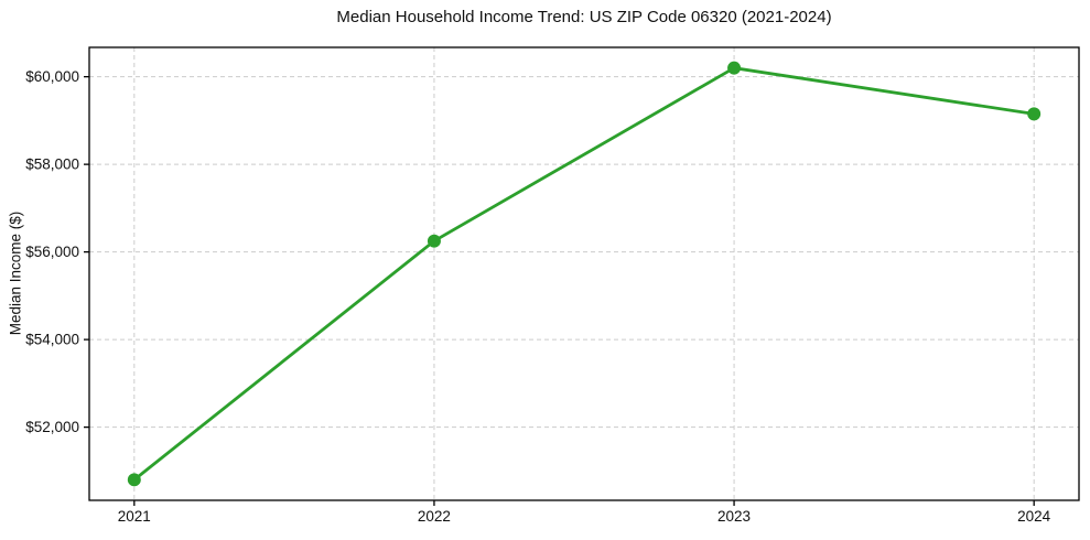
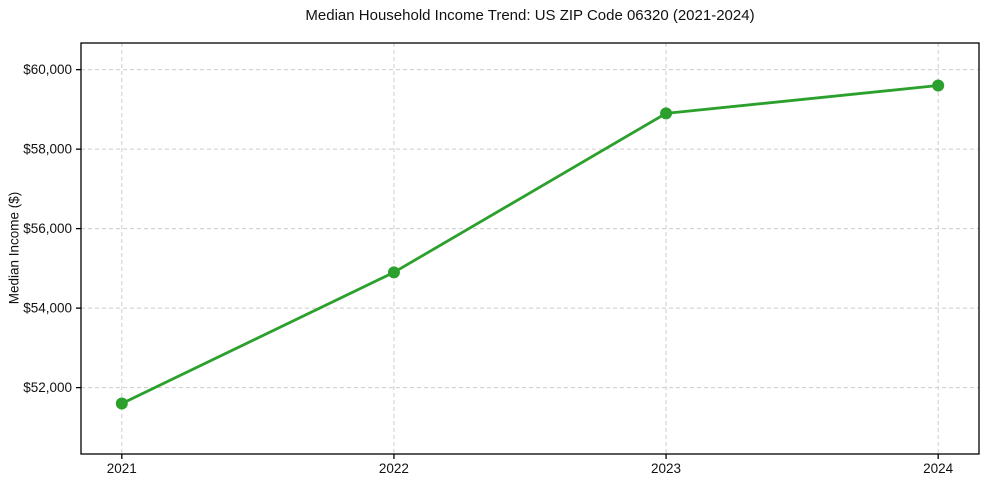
2021: $50800 -> $51600
2022: $56200 -> $54900
2023: $60200 -> $58900
2024: $59200 -> $59600
